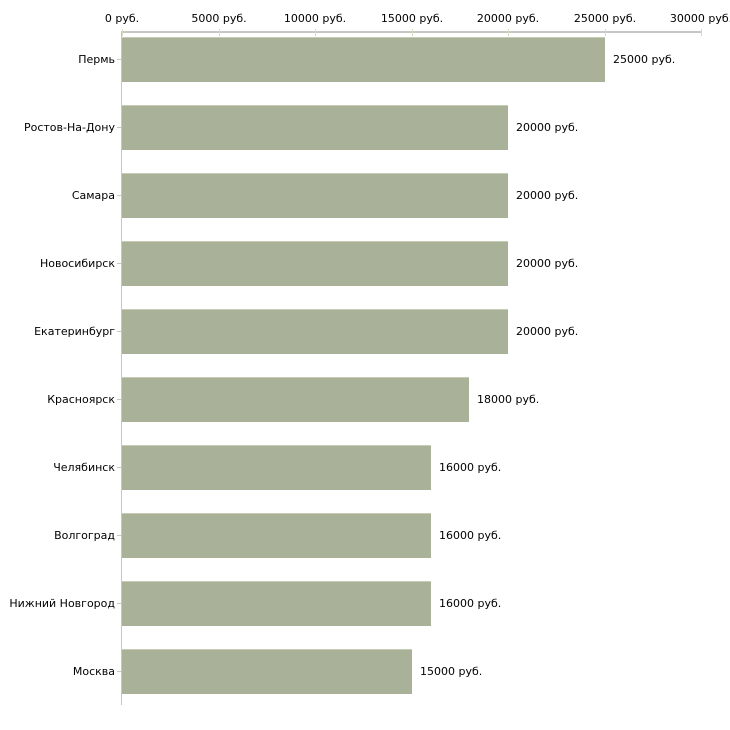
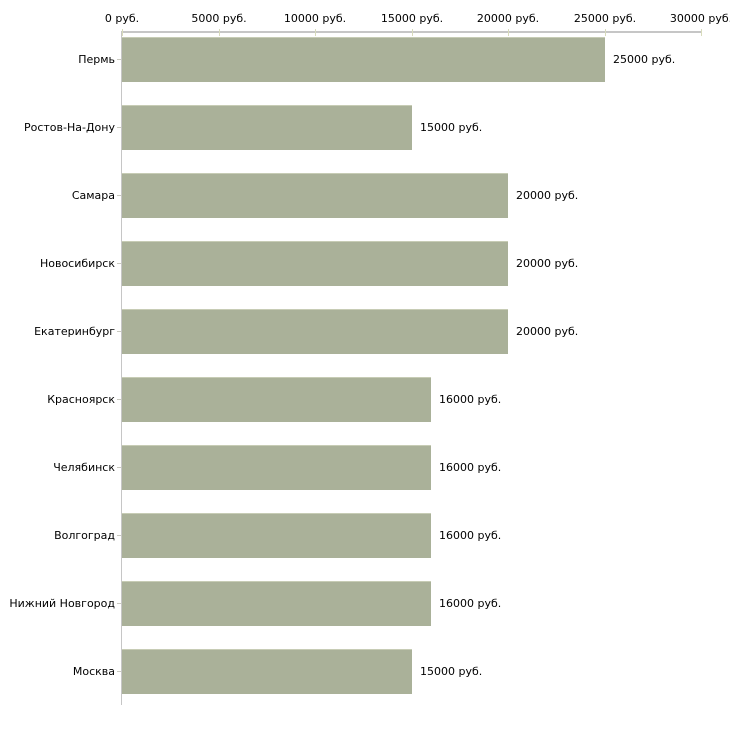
Ростов-На-Дону: 20000 -> 15000
Красноярск: 18000 -> 16000
